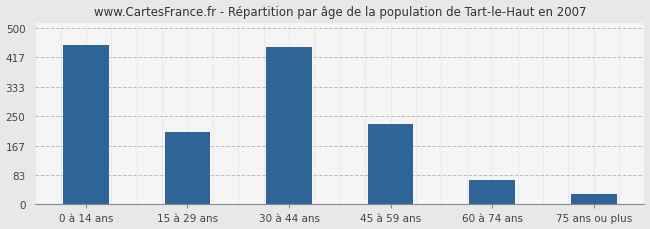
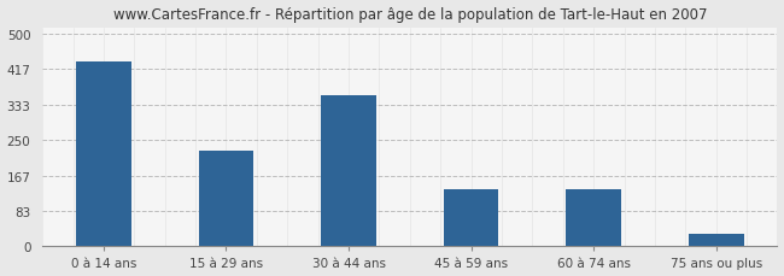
0 à 14 ans: 453 -> 435
15 à 29 ans: 205 -> 225
30 à 44 ans: 447 -> 355
45 à 59 ans: 228 -> 135
60 à 74 ans: 68 -> 135
